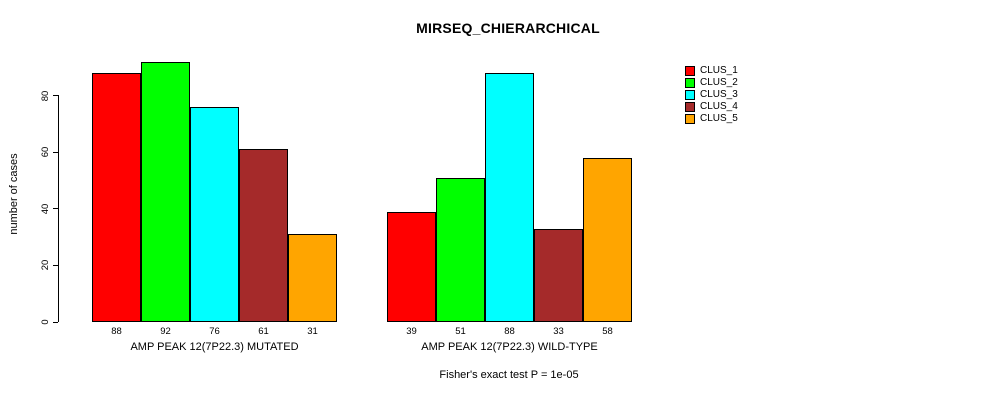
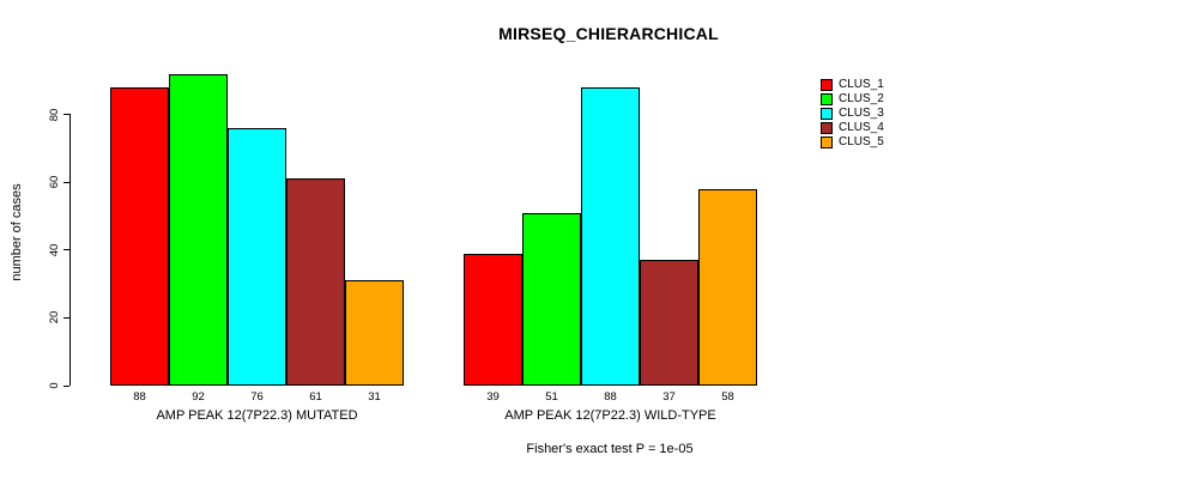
CLUS_4/AMP PEAK 12(7P22.3) WILD-TYPE: 33 -> 37
